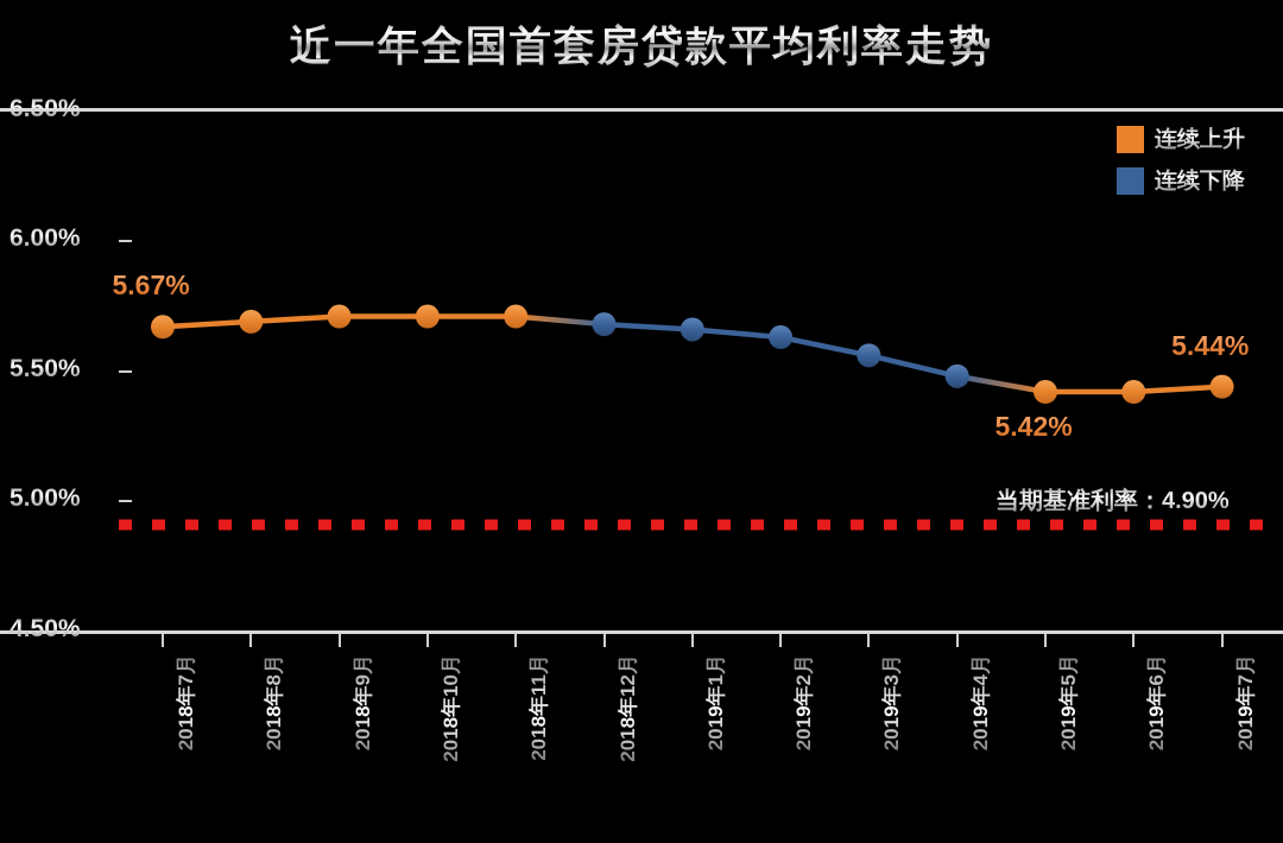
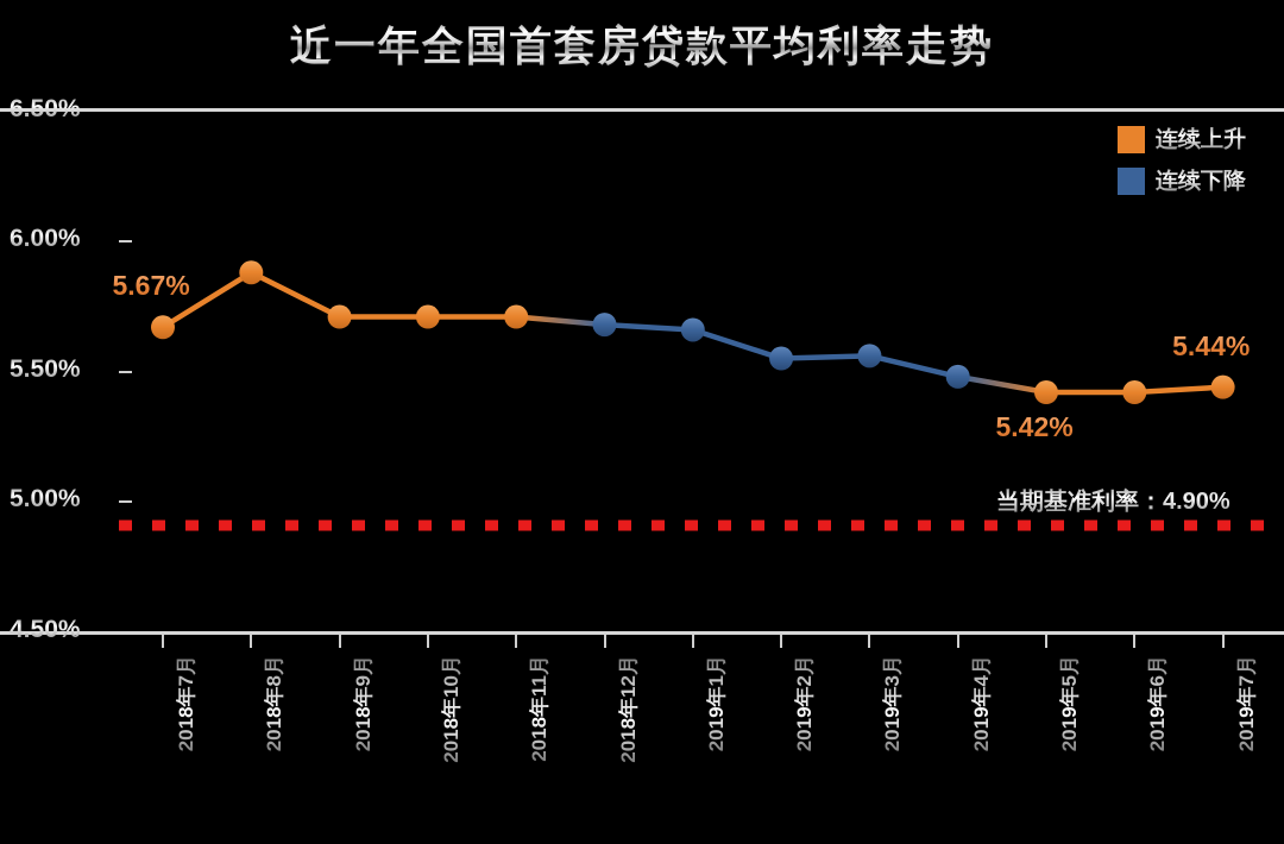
2018年8月: 5.69% -> 5.88%
2019年2月: 5.63% -> 5.55%
